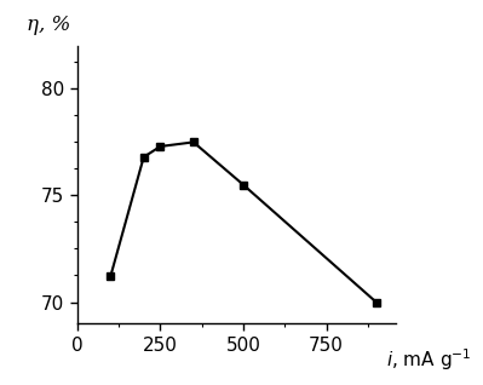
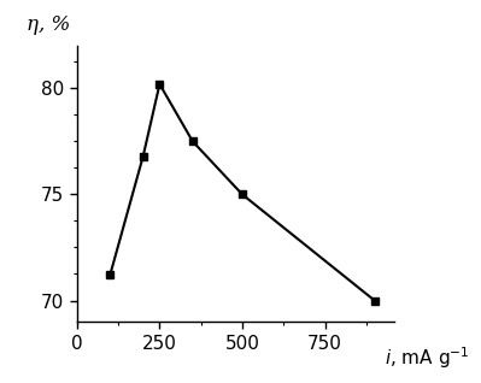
250: 77.3 -> 80.2
500: 75.5 -> 75.0
